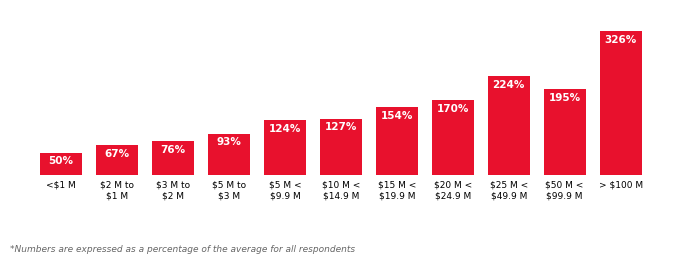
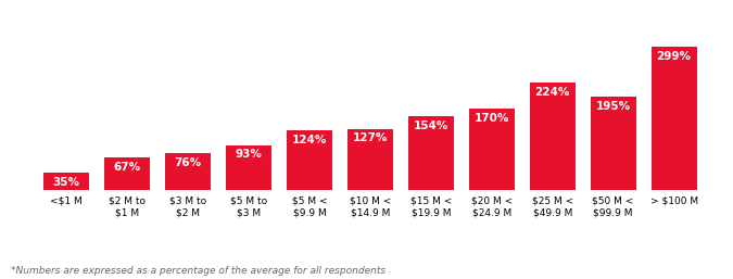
<$1 M: 50% -> 35%
> $100 M: 326% -> 299%
